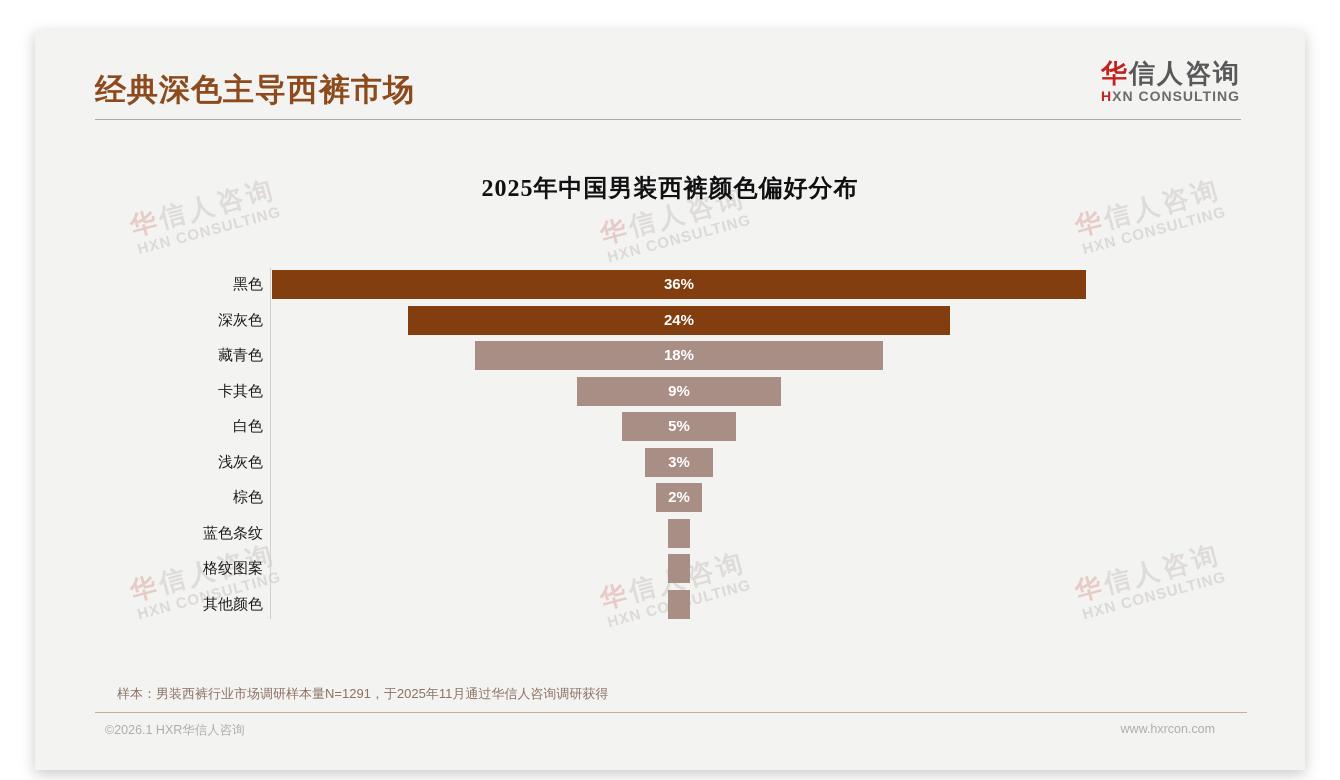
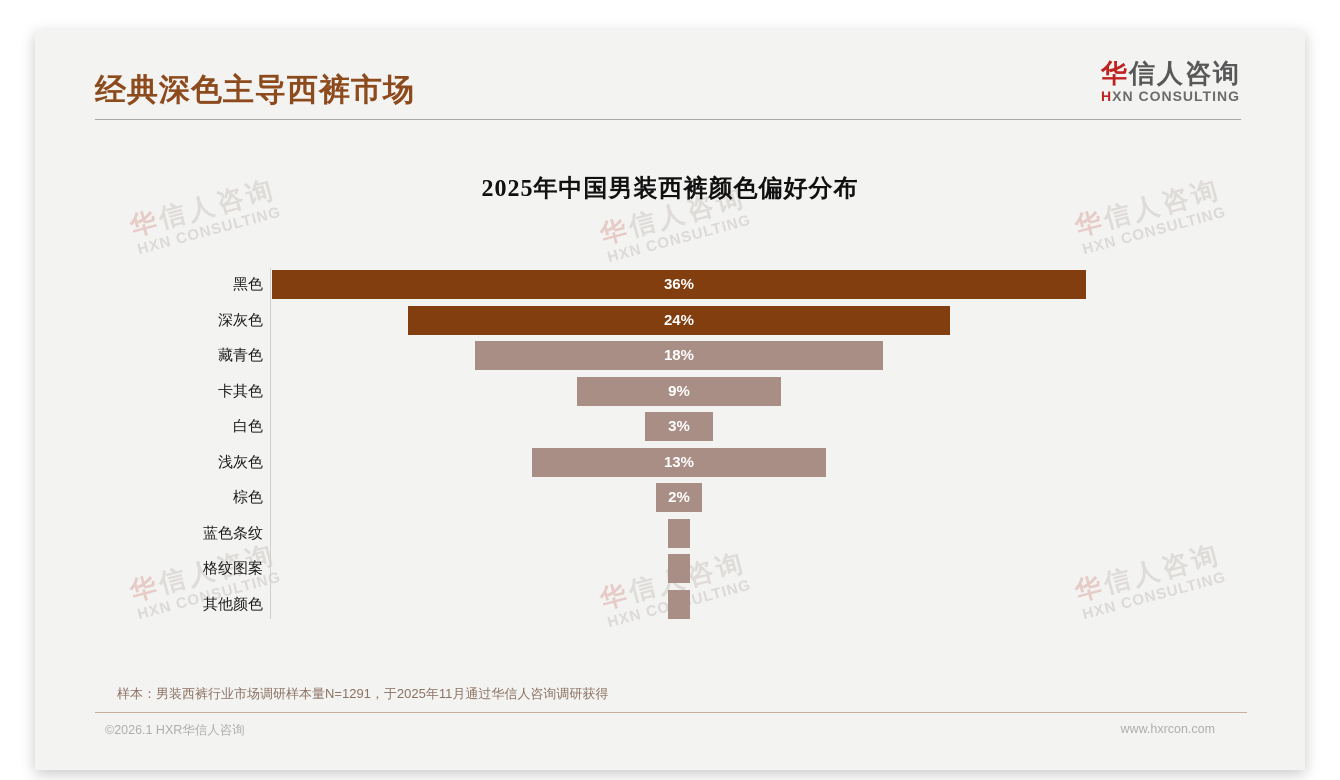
白色: 5% -> 3%
浅灰色: 3% -> 13%
